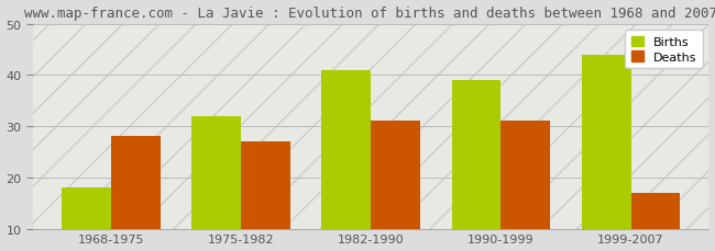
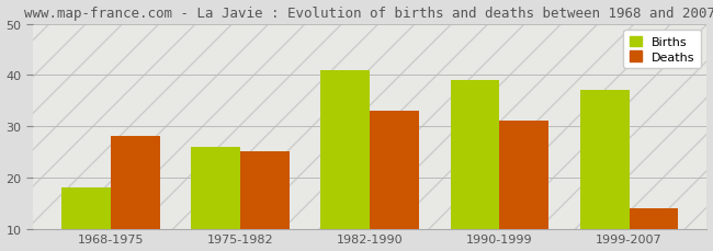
Births/1975-1982: 32 -> 26
Deaths/1975-1982: 27 -> 25
Deaths/1982-1990: 31 -> 33
Births/1999-2007: 44 -> 37
Deaths/1999-2007: 17 -> 14
